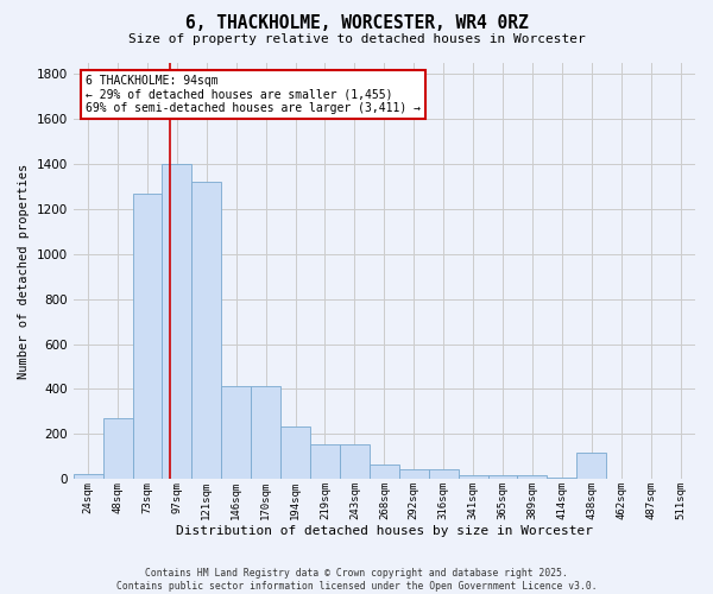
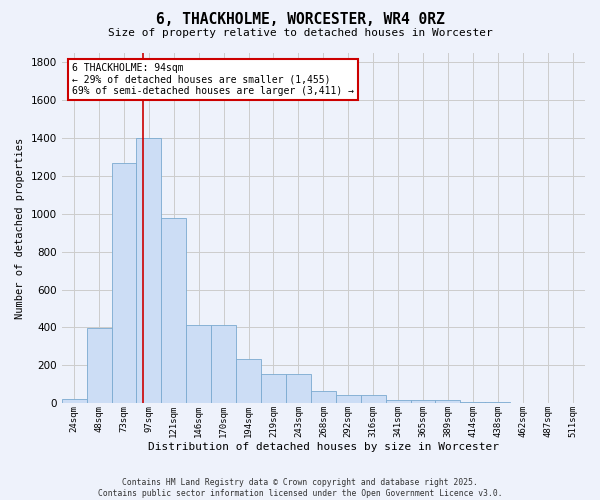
48sqm: 270 -> 400
121sqm: 1320 -> 980
438sqm: 120 -> 0
